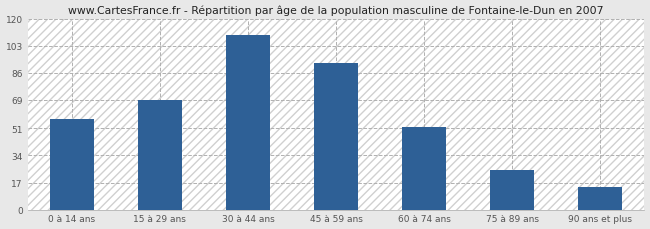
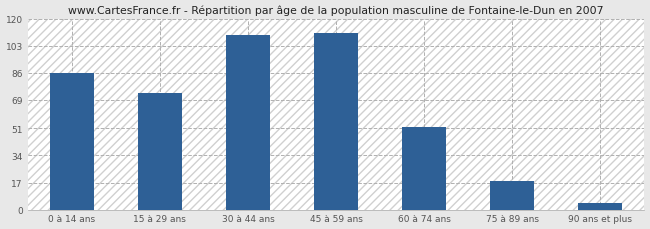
0 à 14 ans: 57 -> 86
15 à 29 ans: 69 -> 73
45 à 59 ans: 92 -> 111
75 à 89 ans: 25 -> 18
90 ans et plus: 14 -> 4
